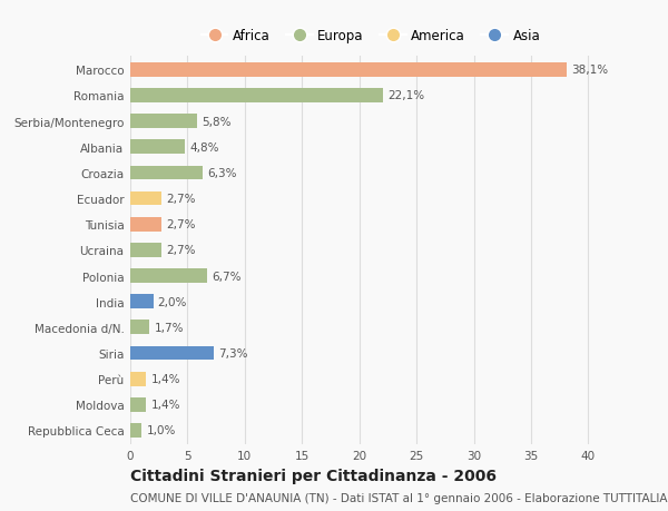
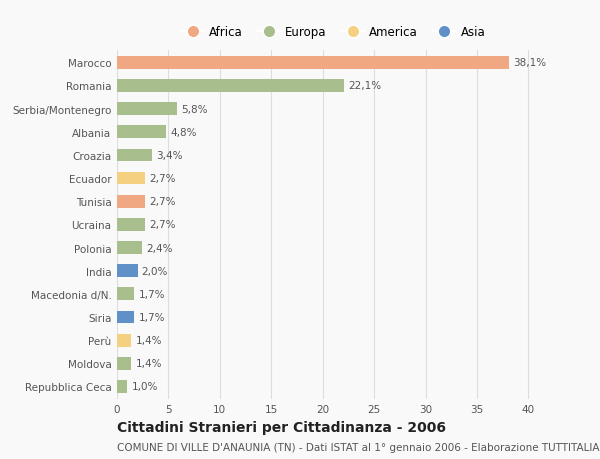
Croazia: 6,3% -> 3,4%
Polonia: 6,7% -> 2,4%
Siria: 7,3% -> 1,7%
